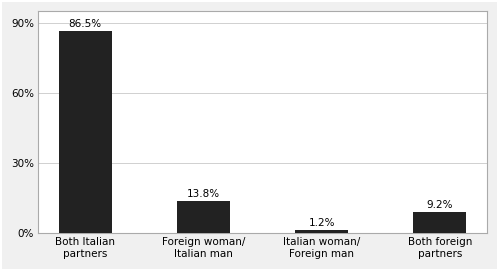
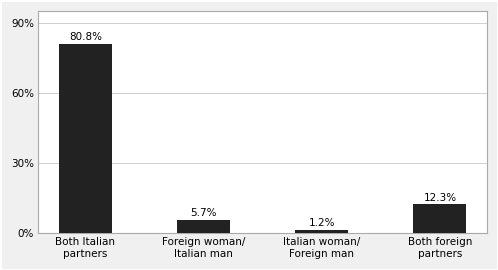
Both Italian partners: 86.5% -> 80.8%
Foreign woman/ Italian man: 13.8% -> 5.7%
Both foreign partners: 9.2% -> 12.3%
